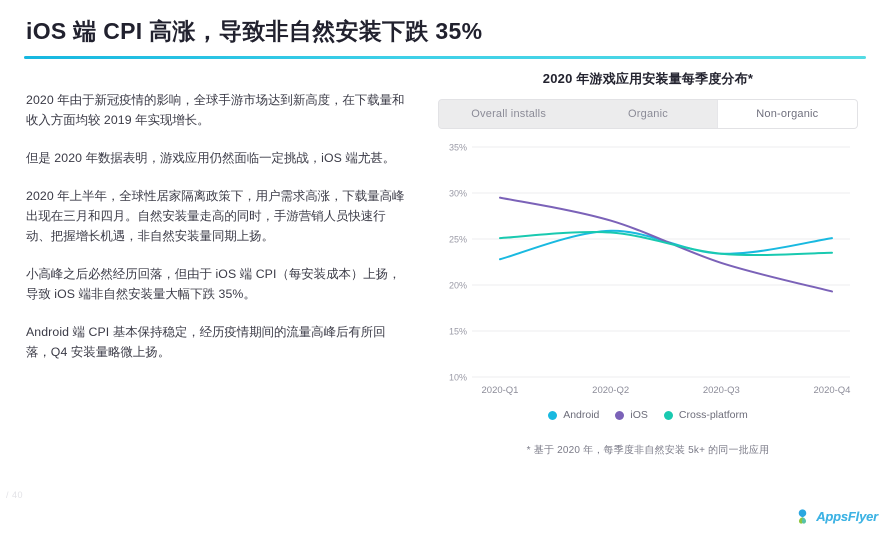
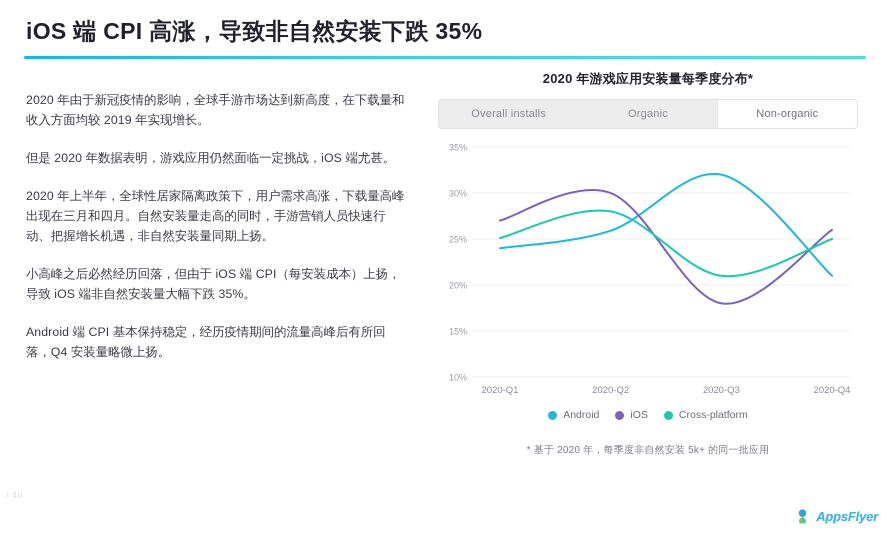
Android/2020-Q1: 23% -> 24%
iOS/2020-Q1: 30% -> 27%
iOS/2020-Q2: 27% -> 30%
Cross-platform/2020-Q2: 26% -> 28%
Android/2020-Q3: 23% -> 32%
iOS/2020-Q3: 22% -> 18%
Cross-platform/2020-Q3: 23% -> 21%
Android/2020-Q4: 25% -> 21%
iOS/2020-Q4: 19% -> 26%
Cross-platform/2020-Q4: 24% -> 25%
